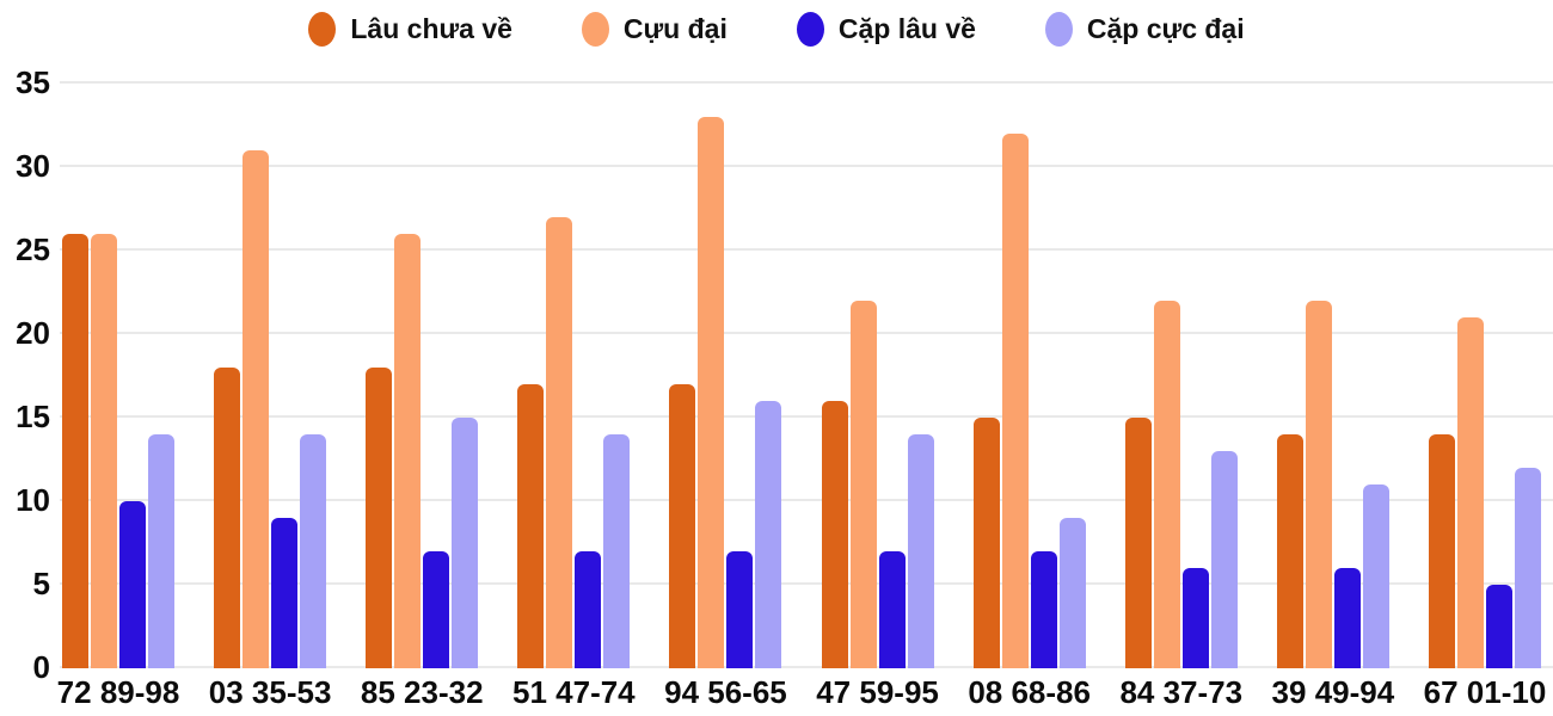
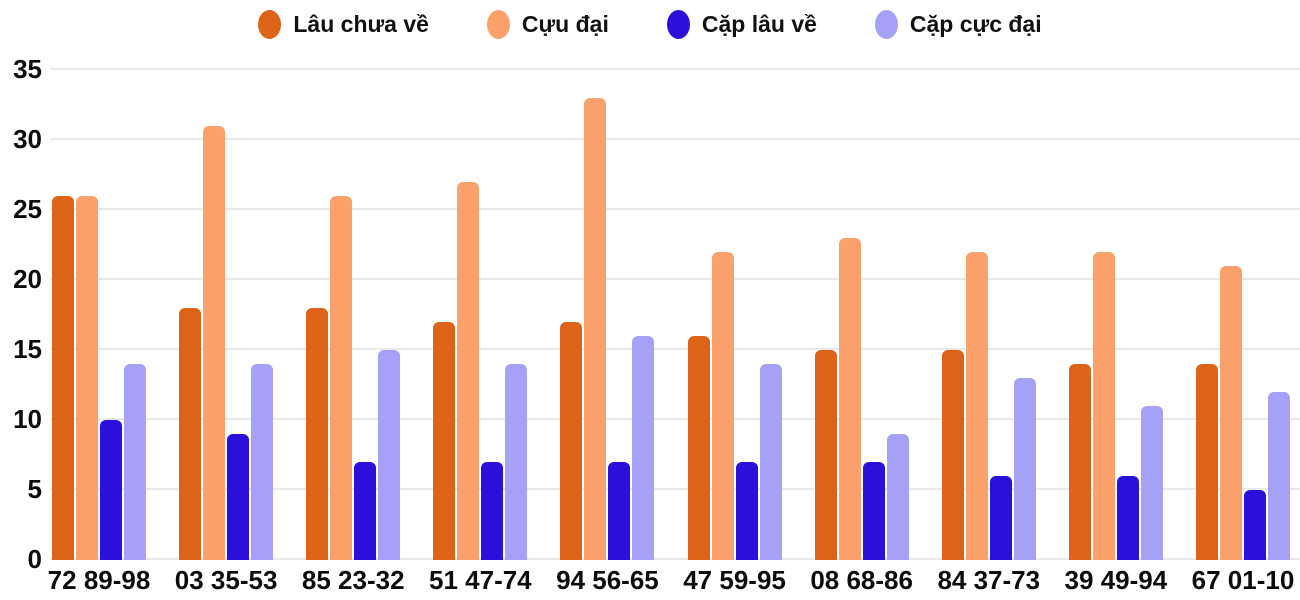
Cựu đại/08 68-86: 32 -> 23
